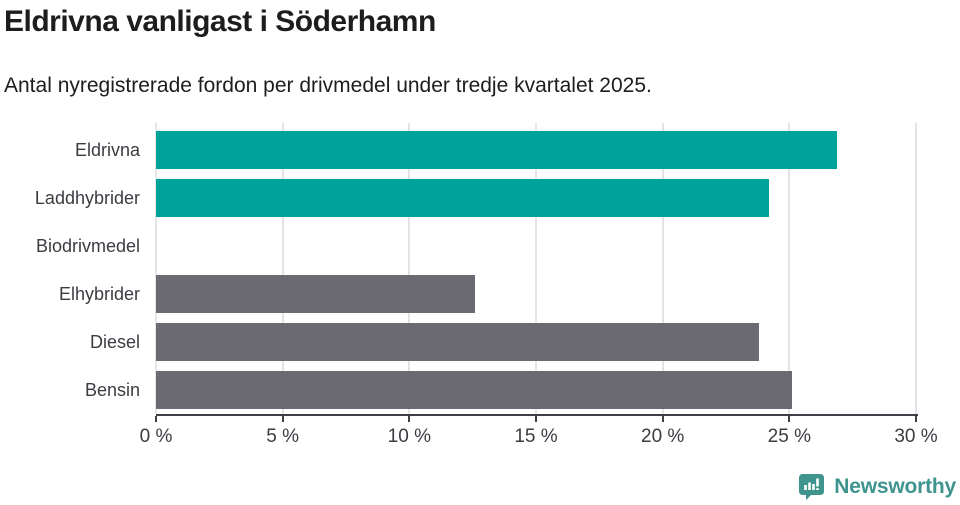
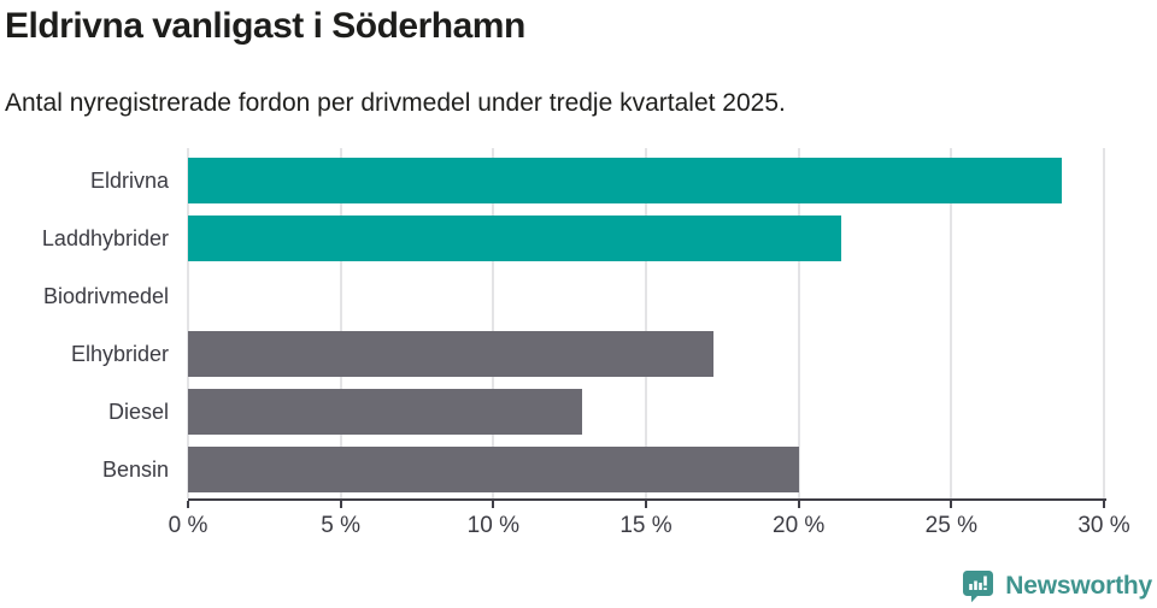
Eldrivna: 26.9% -> 28.6%
Laddhybrider: 24.2% -> 21.4%
Elhybrider: 12.6% -> 17.2%
Diesel: 23.8% -> 12.9%
Bensin: 25.1% -> 20.0%
